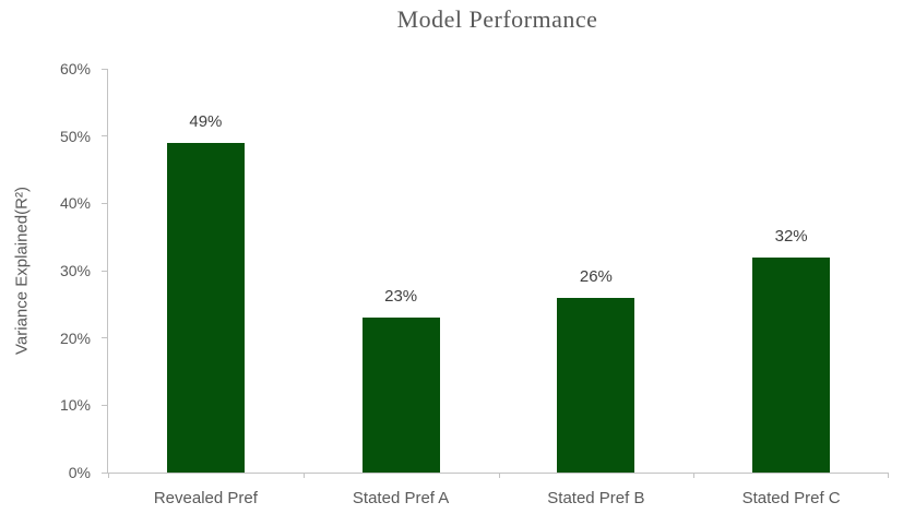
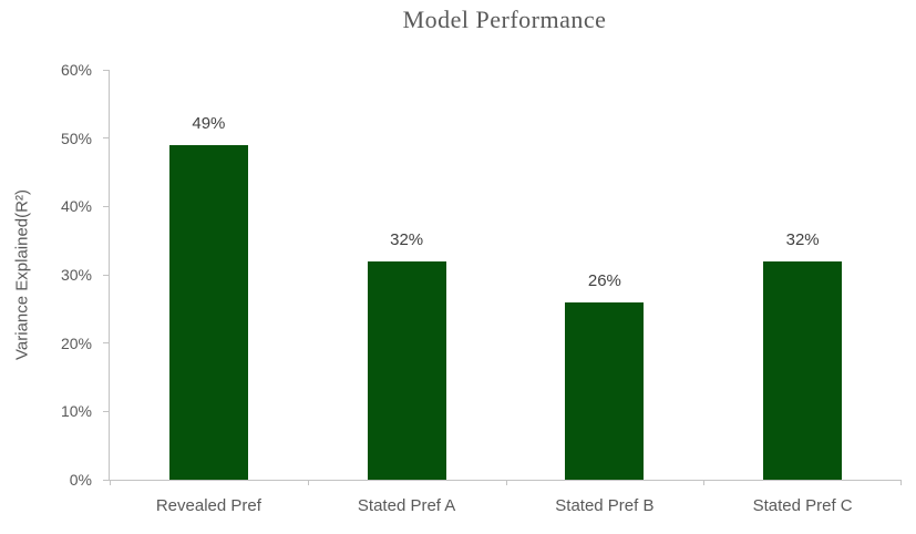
Stated Pref A: 23% -> 32%
